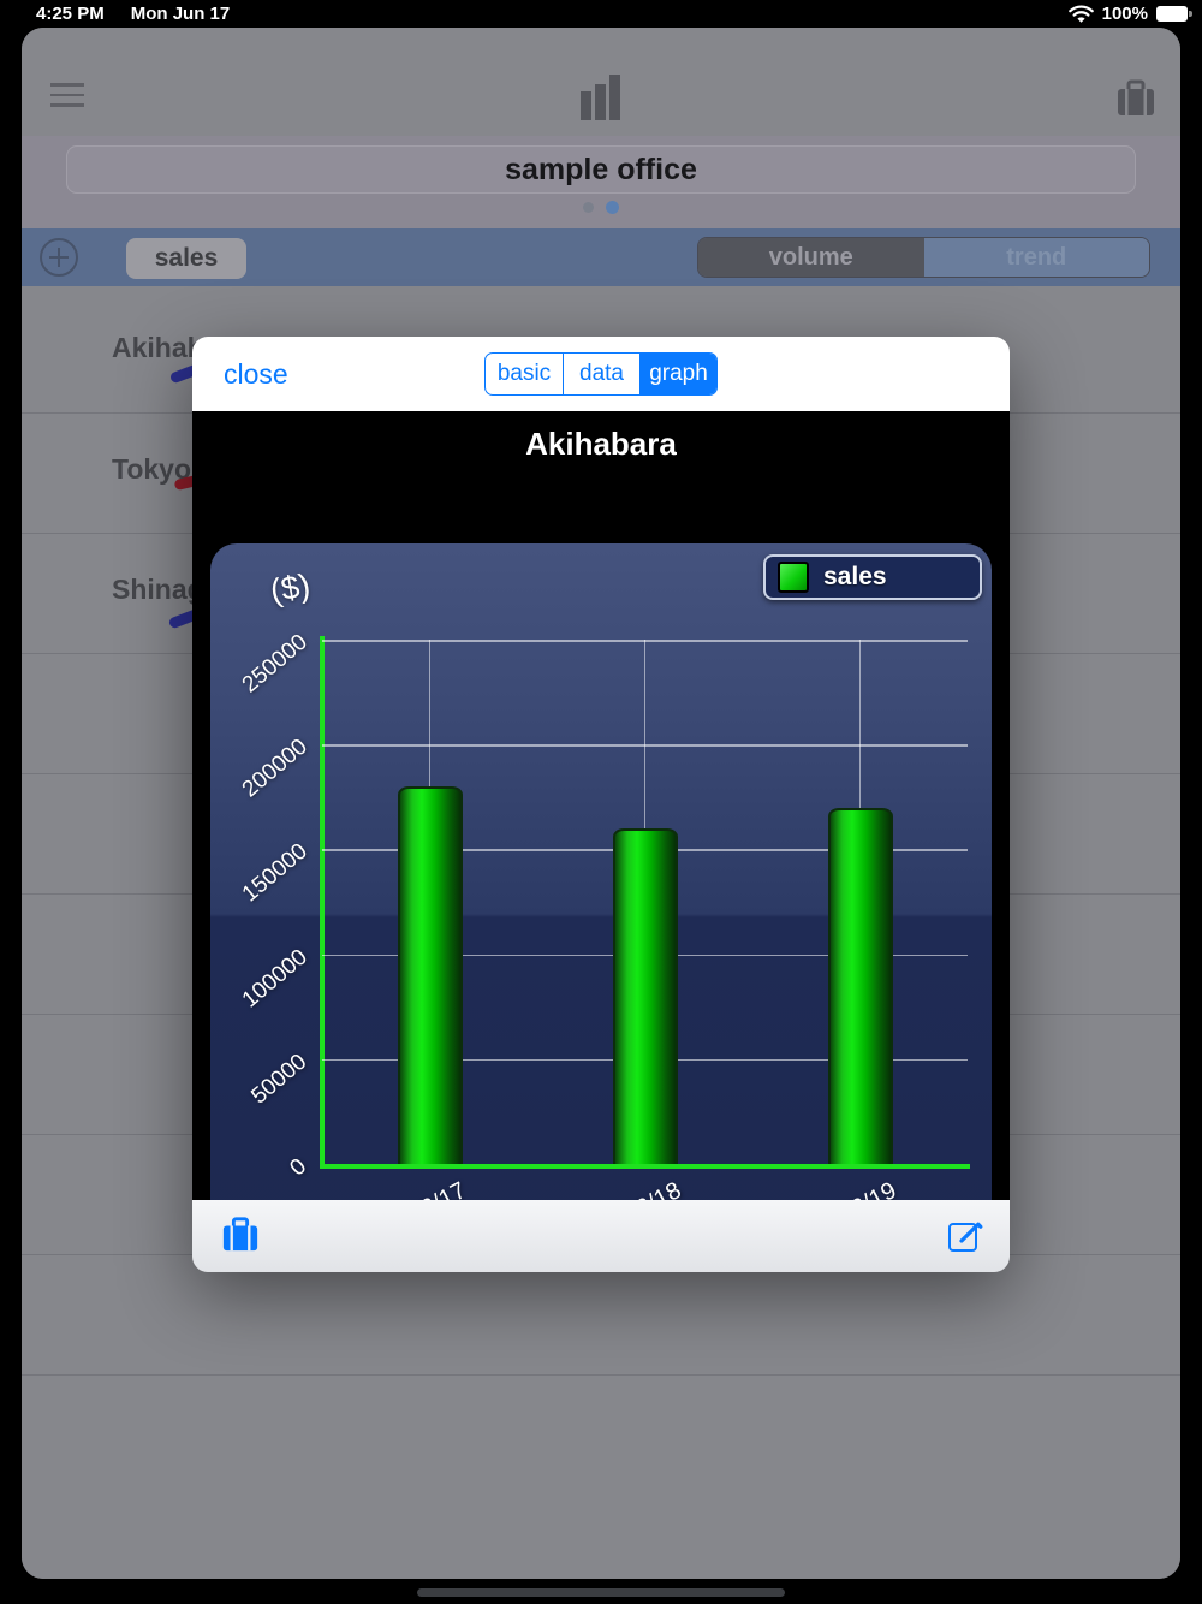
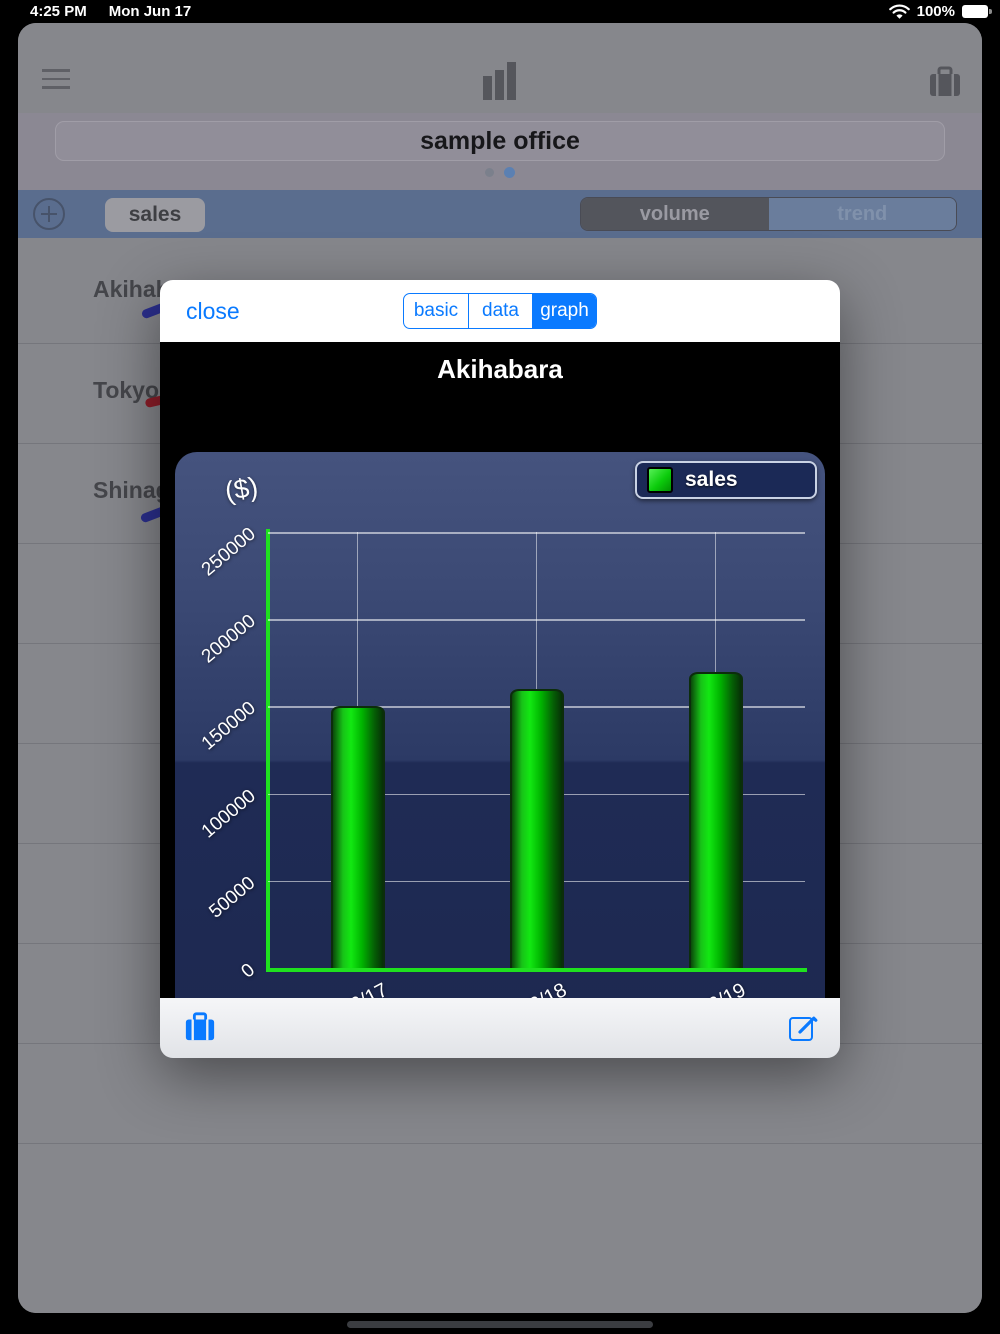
2019/06/17: 180000 -> 150000
